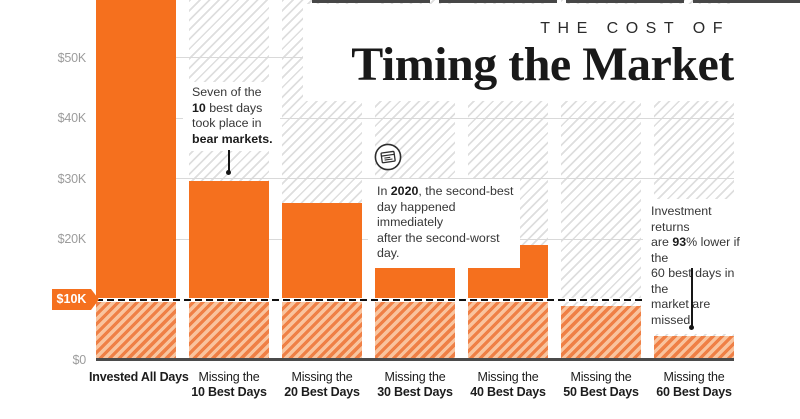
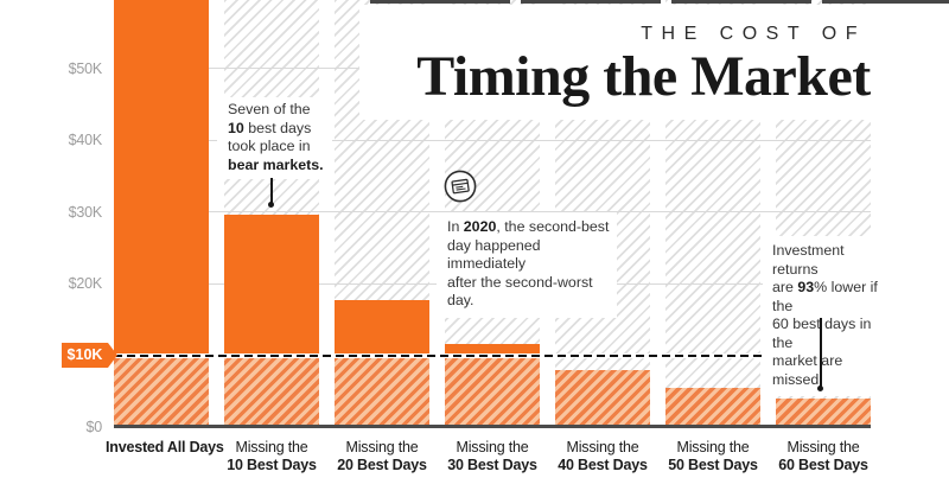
Missing the 20 Best Days: $26K -> $18K
Missing the 30 Best Days: $29K -> $12K
Missing the 40 Best Days: $19K -> $8K
Missing the 50 Best Days: $9K -> $6K
